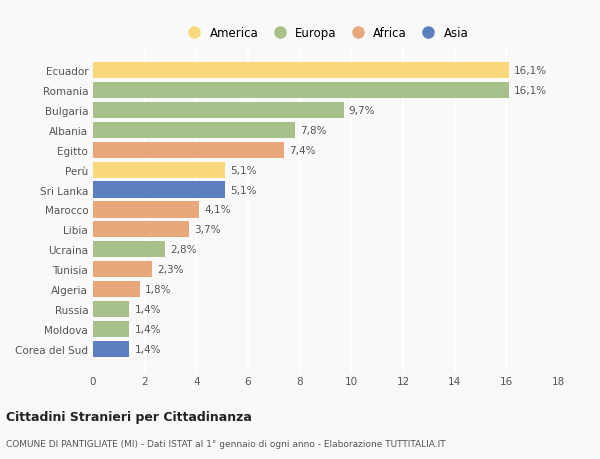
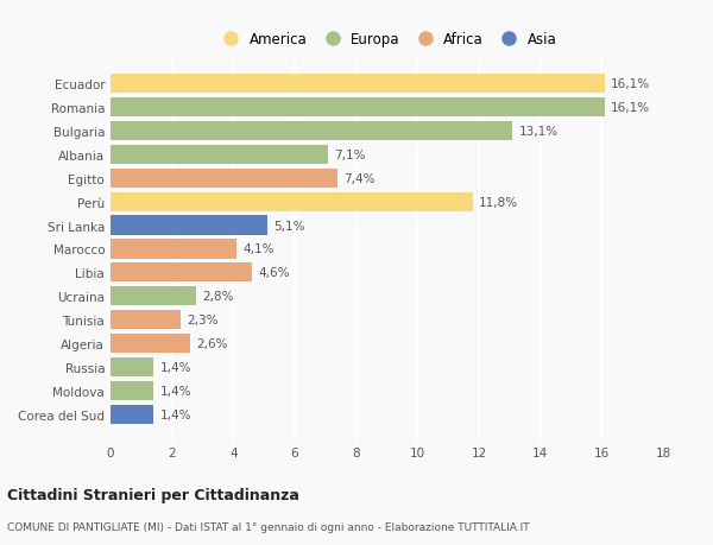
Bulgaria: 9,7% -> 13,1%
Albania: 7,8% -> 7,1%
Perù: 5,1% -> 11,8%
Libia: 3,7% -> 4,6%
Algeria: 1,8% -> 2,6%
